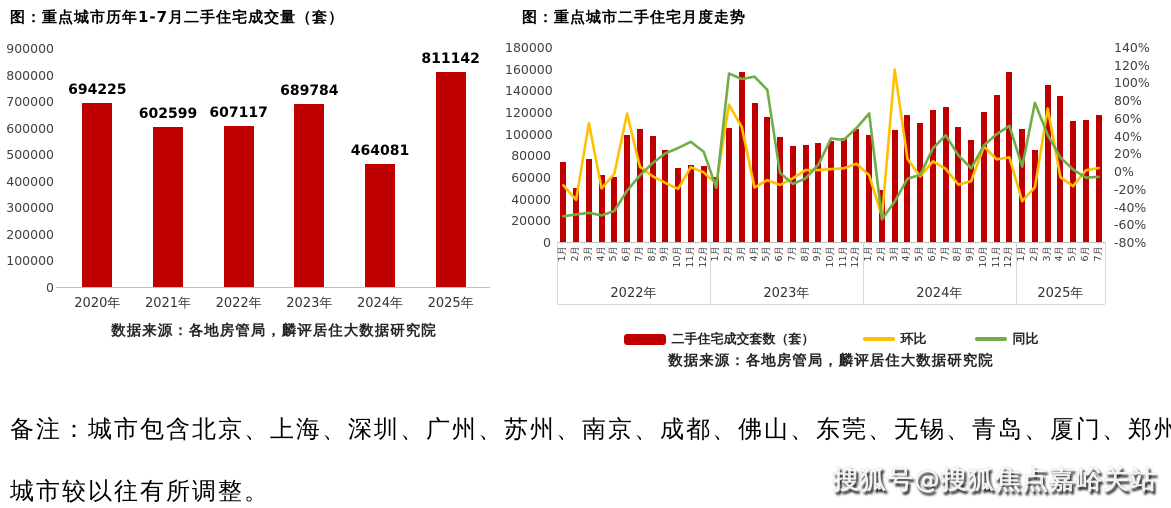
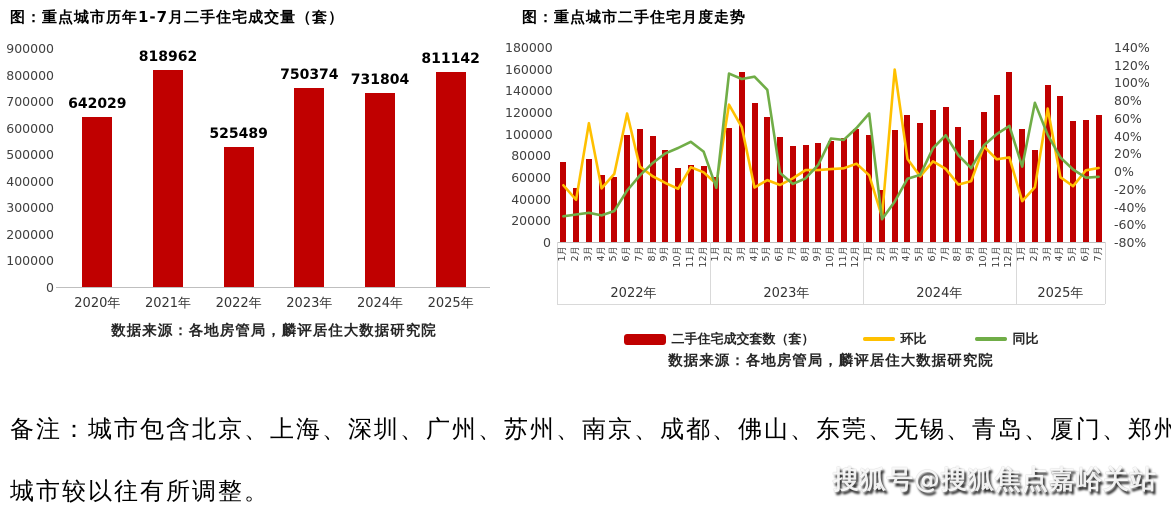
图：重点城市历年1-7月二手住宅成交量（套）/2020年: 694225 -> 642029
图：重点城市历年1-7月二手住宅成交量（套）/2021年: 602599 -> 818962
图：重点城市历年1-7月二手住宅成交量（套）/2022年: 607117 -> 525489
图：重点城市历年1-7月二手住宅成交量（套）/2023年: 689784 -> 750374
图：重点城市历年1-7月二手住宅成交量（套）/2024年: 464081 -> 731804
